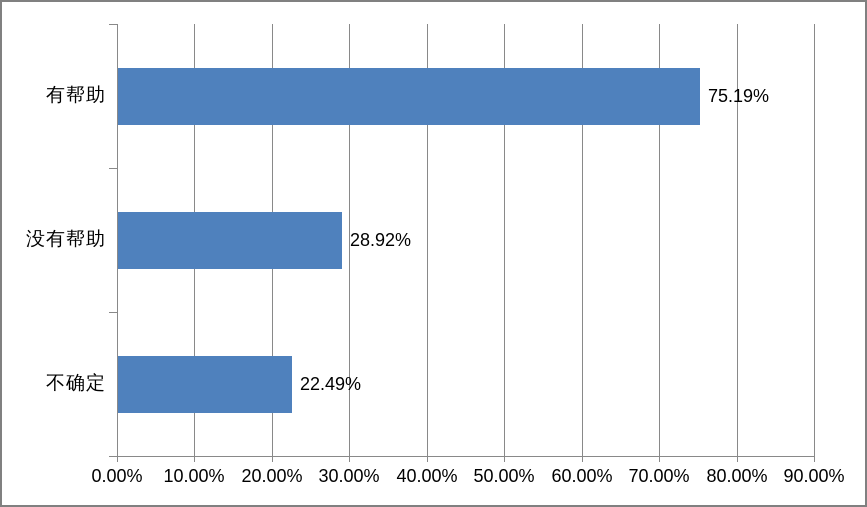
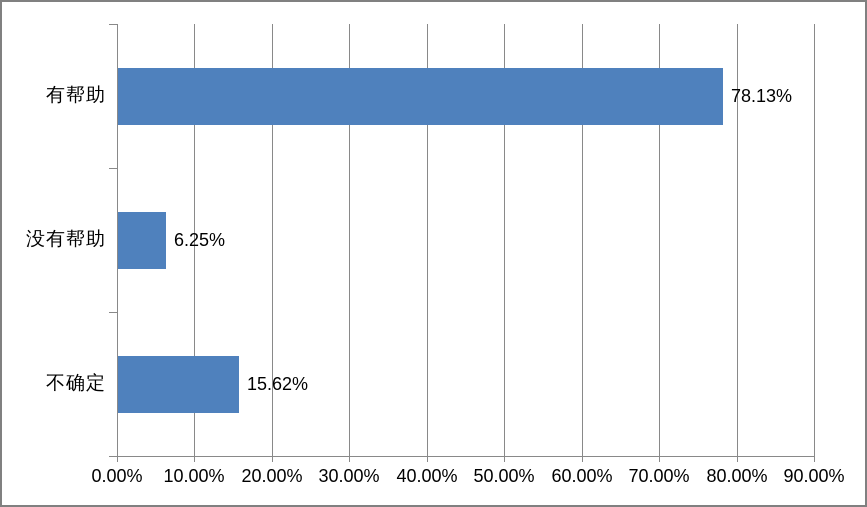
有帮助: 75.19% -> 78.13%
没有帮助: 28.92% -> 6.25%
不确定: 22.49% -> 15.62%
